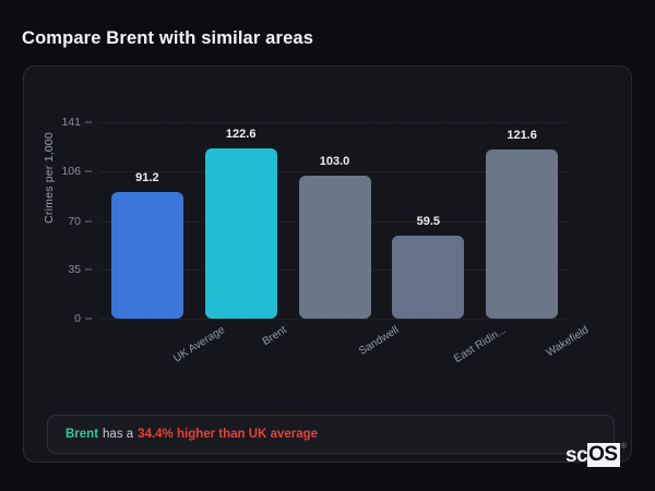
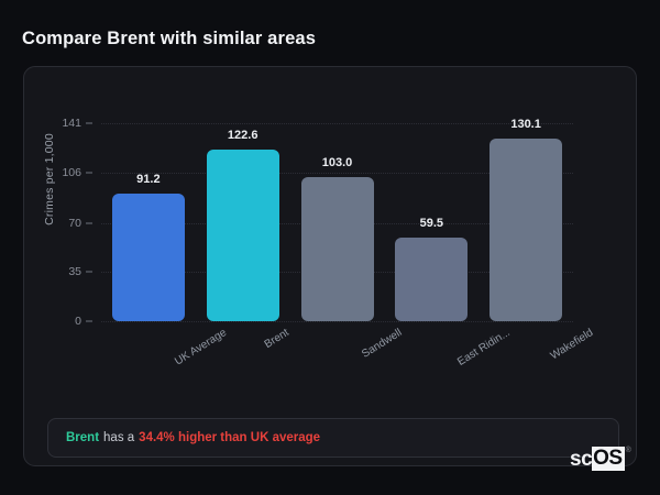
Wakefield: 121.6 -> 130.1
